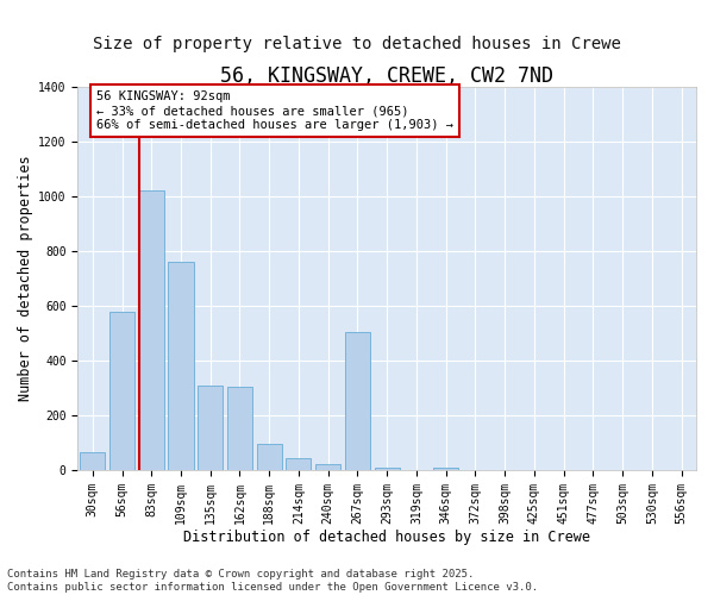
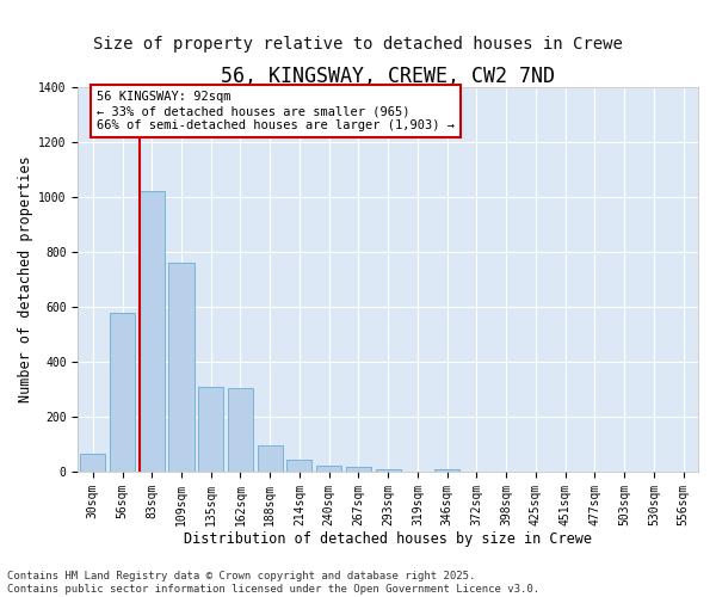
267sqm: 505 -> 18
